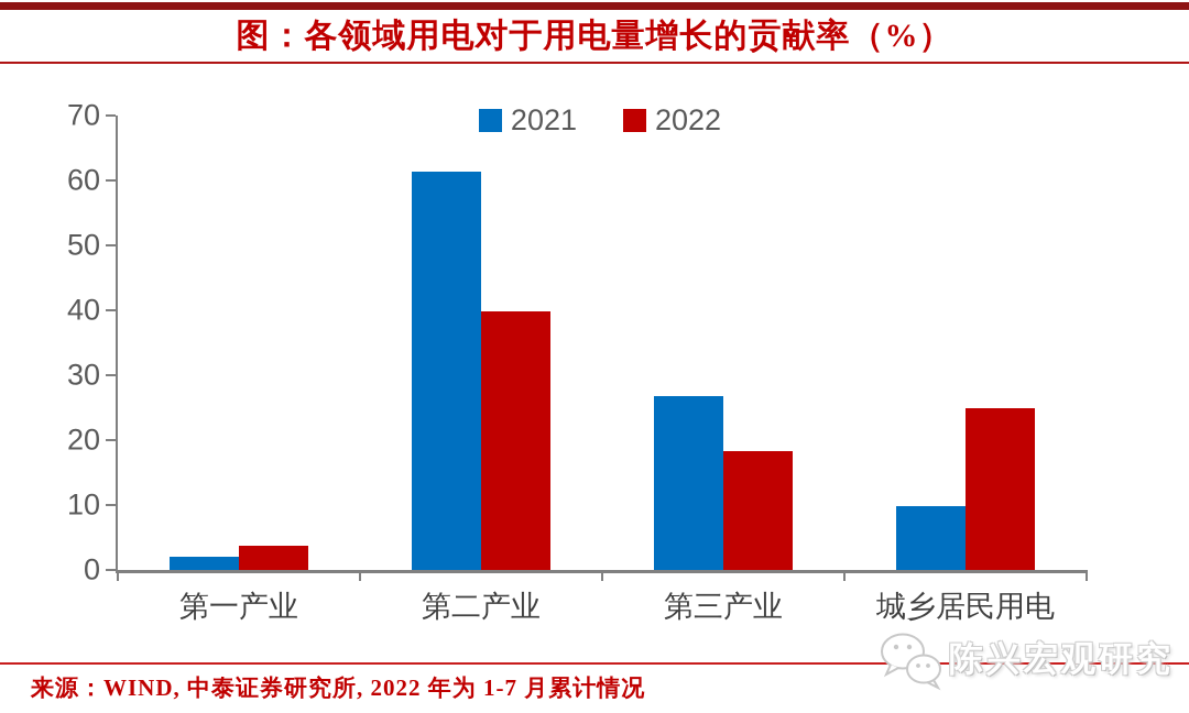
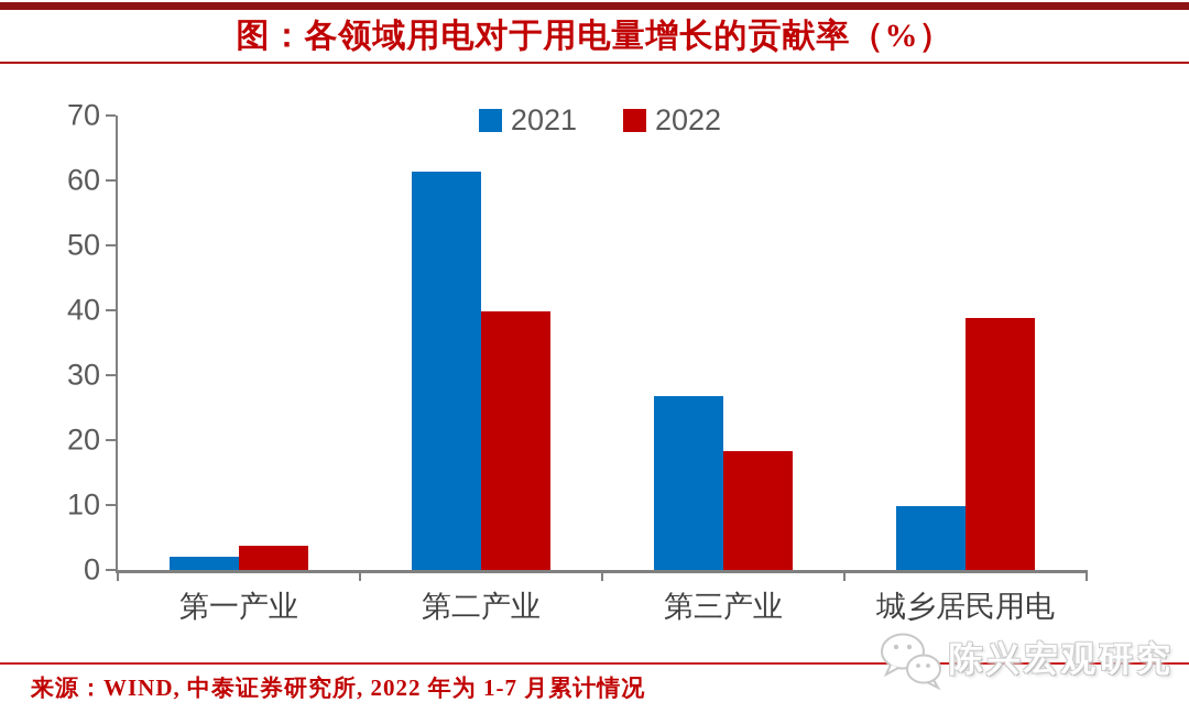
2022/城乡居民用电: 25 -> 39
